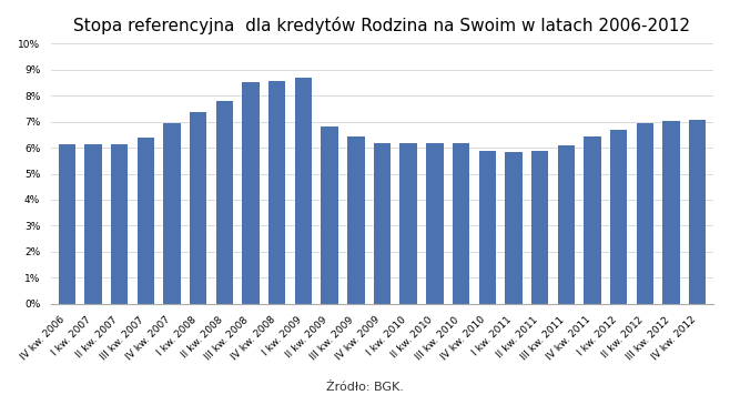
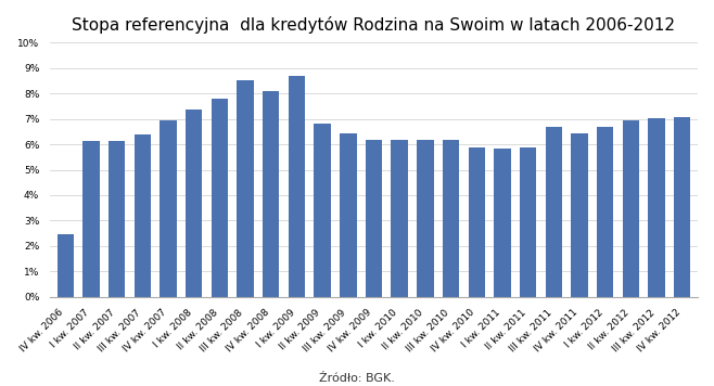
IV kw. 2006: 6.14% -> 2.45%
IV kw. 2008: 8.56% -> 8.10%
III kw. 2011: 6.07% -> 6.70%
